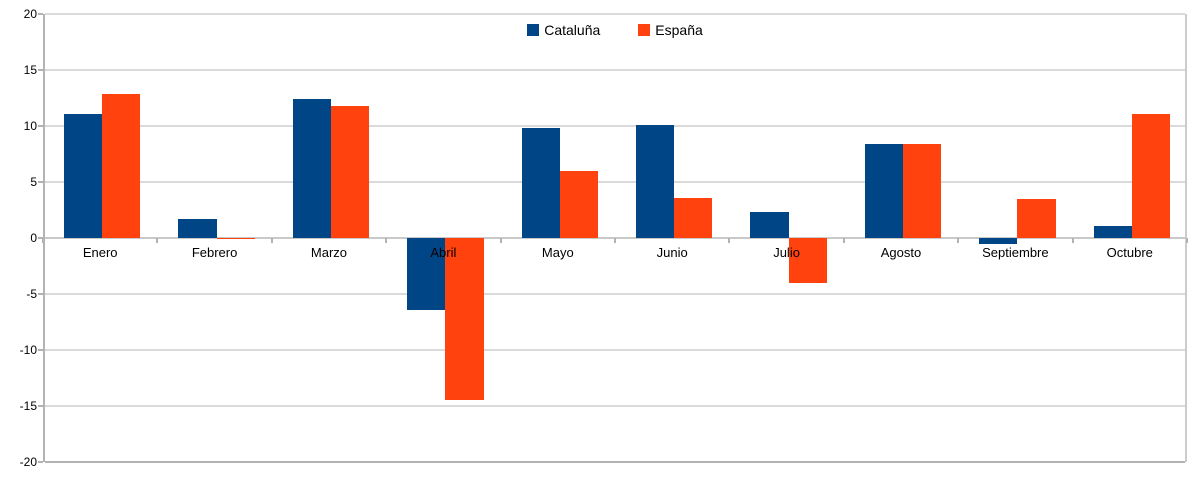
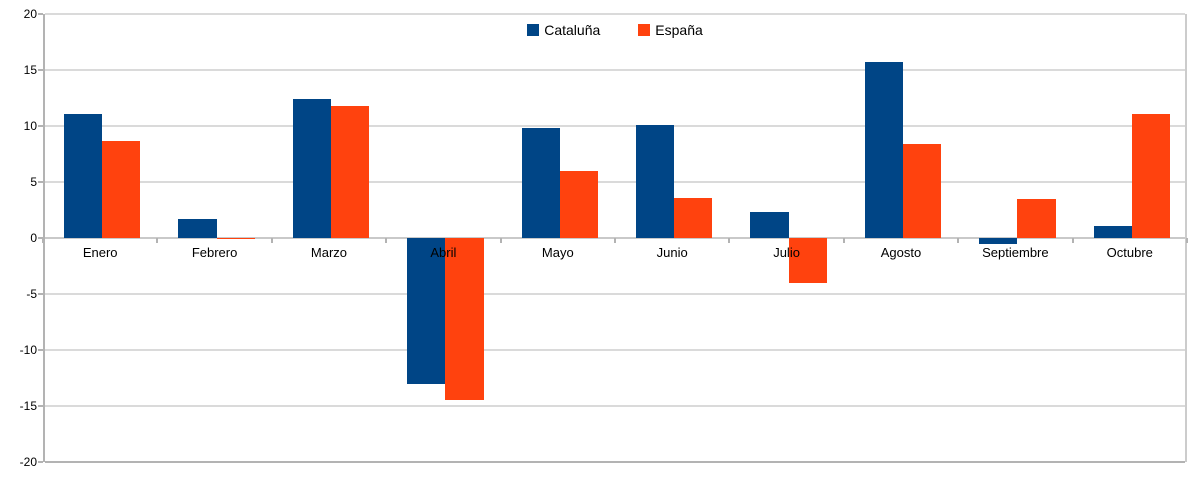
España/Enero: 12.9 -> 8.7
Cataluña/Abril: -6.4 -> -13.0
Cataluña/Agosto: 8.4 -> 15.7
